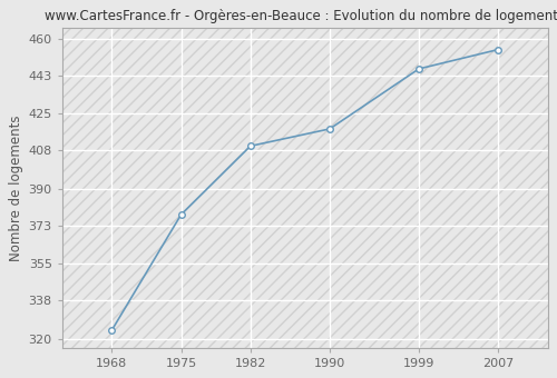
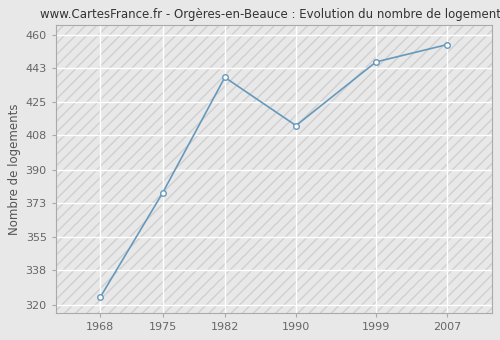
1982: 410 -> 438
1990: 418 -> 413
